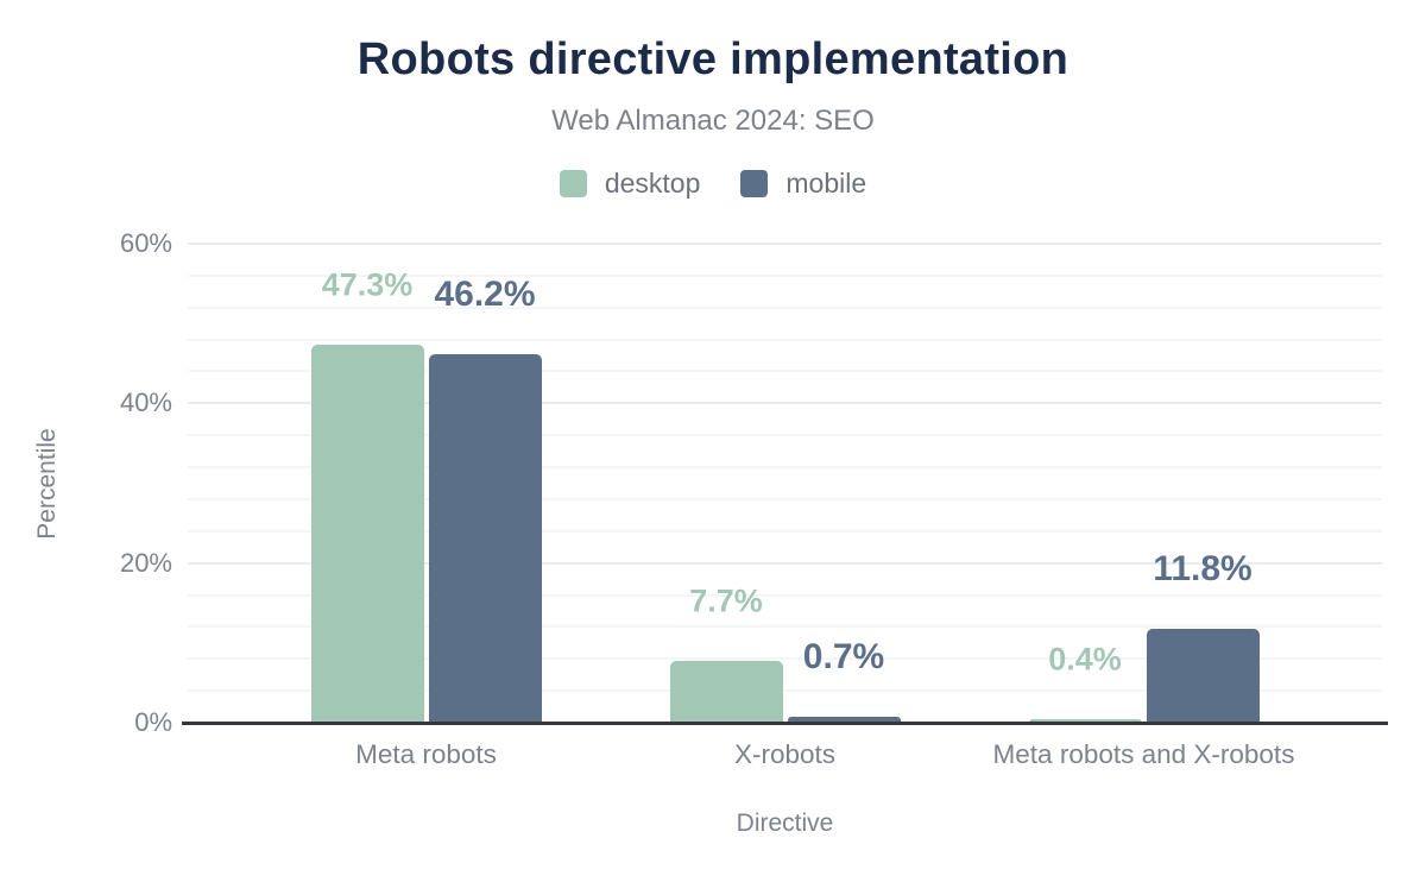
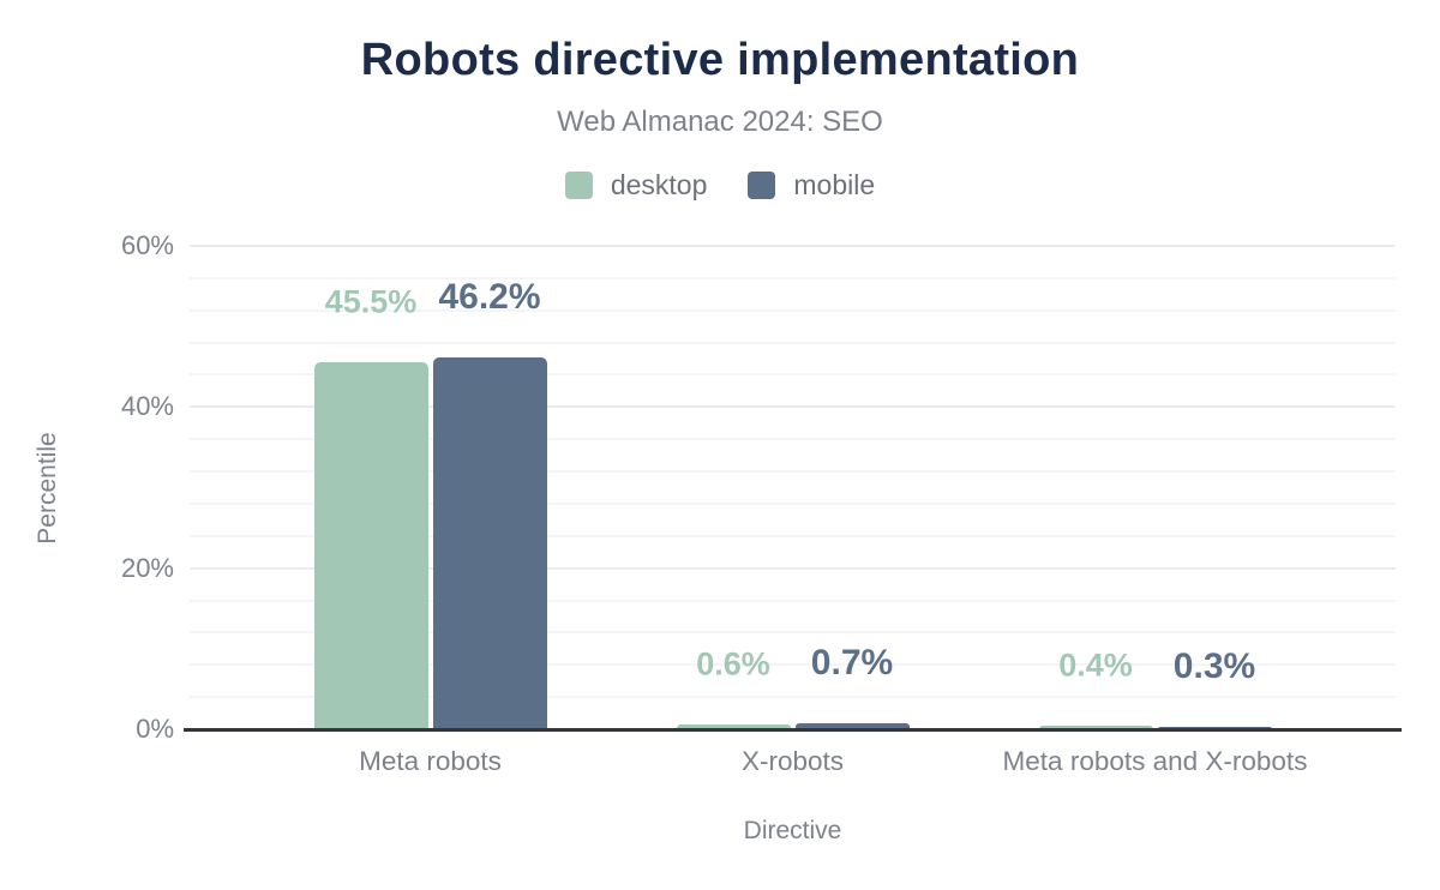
desktop/Meta robots: 47.3% -> 45.5%
desktop/X-robots: 7.7% -> 0.6%
mobile/Meta robots and X-robots: 11.8% -> 0.3%
